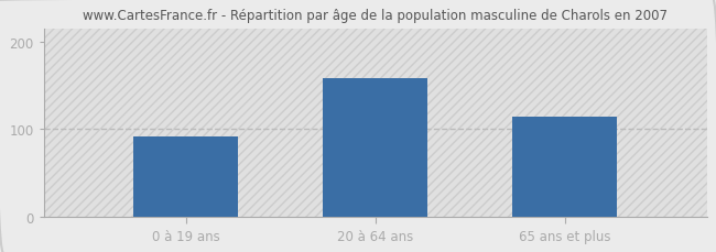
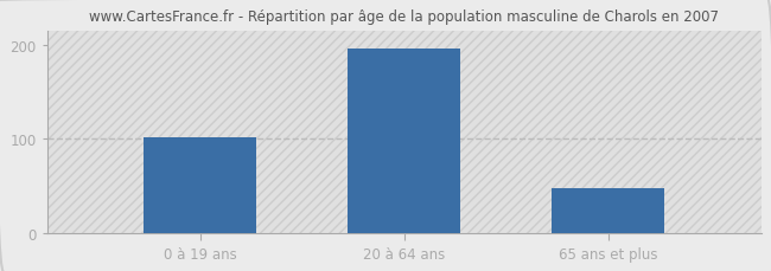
0 à 19 ans: 92 -> 102
20 à 64 ans: 158 -> 196
65 ans et plus: 114 -> 48
